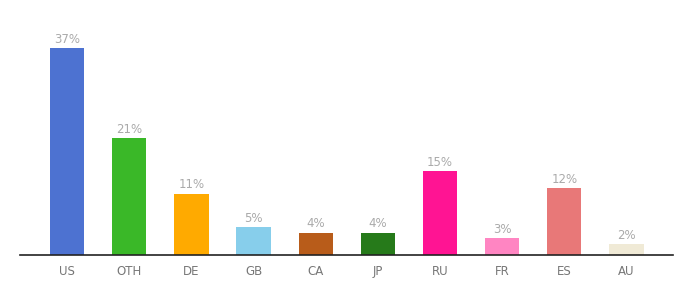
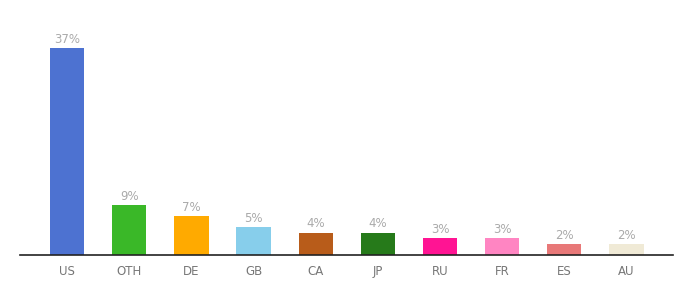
OTH: 21% -> 9%
DE: 11% -> 7%
RU: 15% -> 3%
ES: 12% -> 2%
